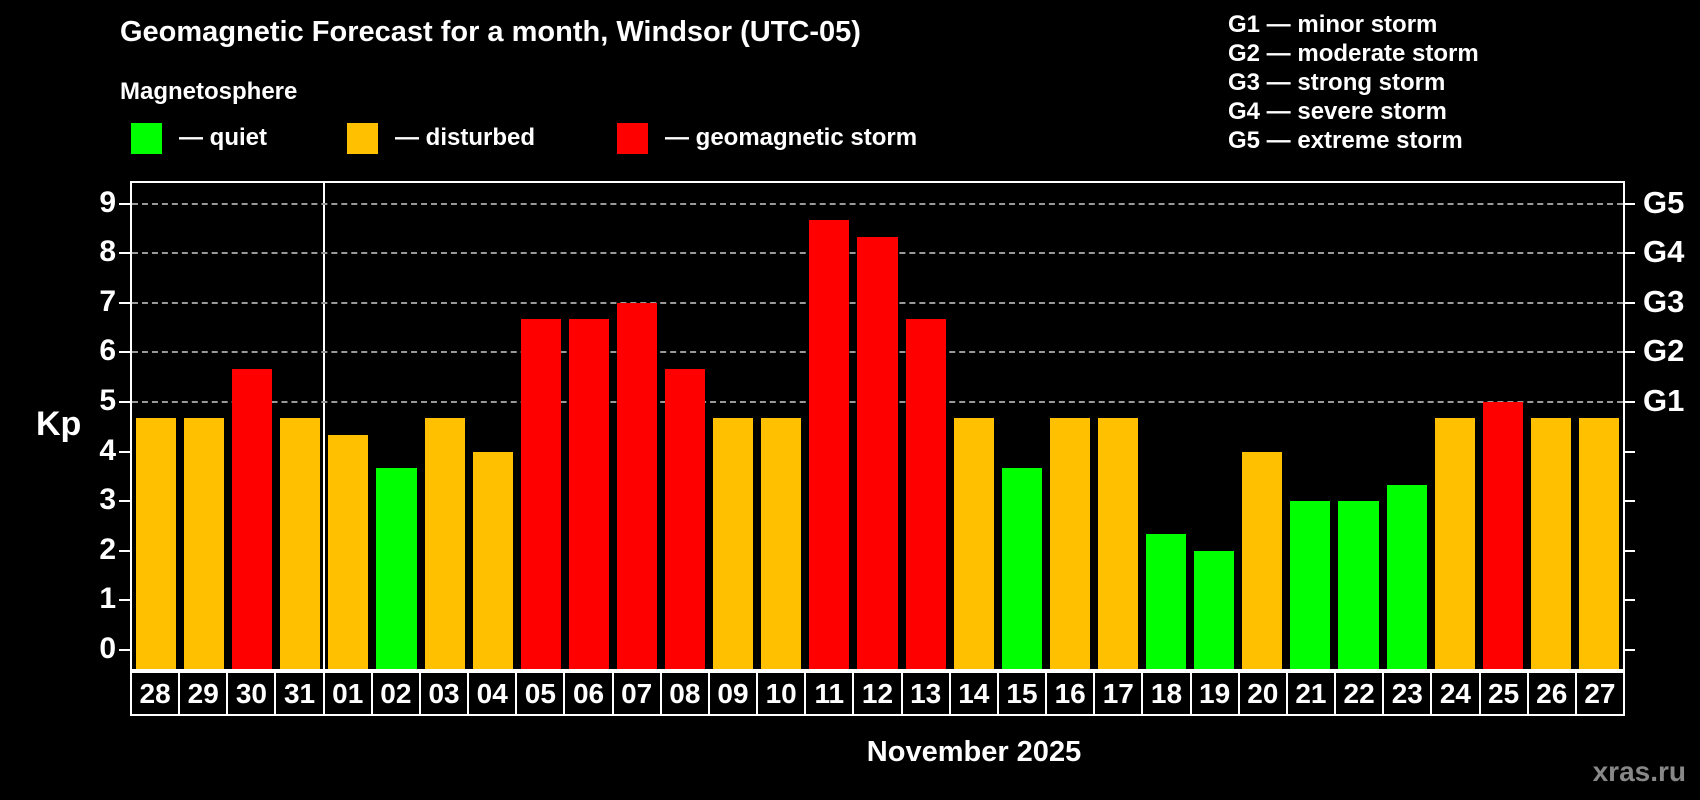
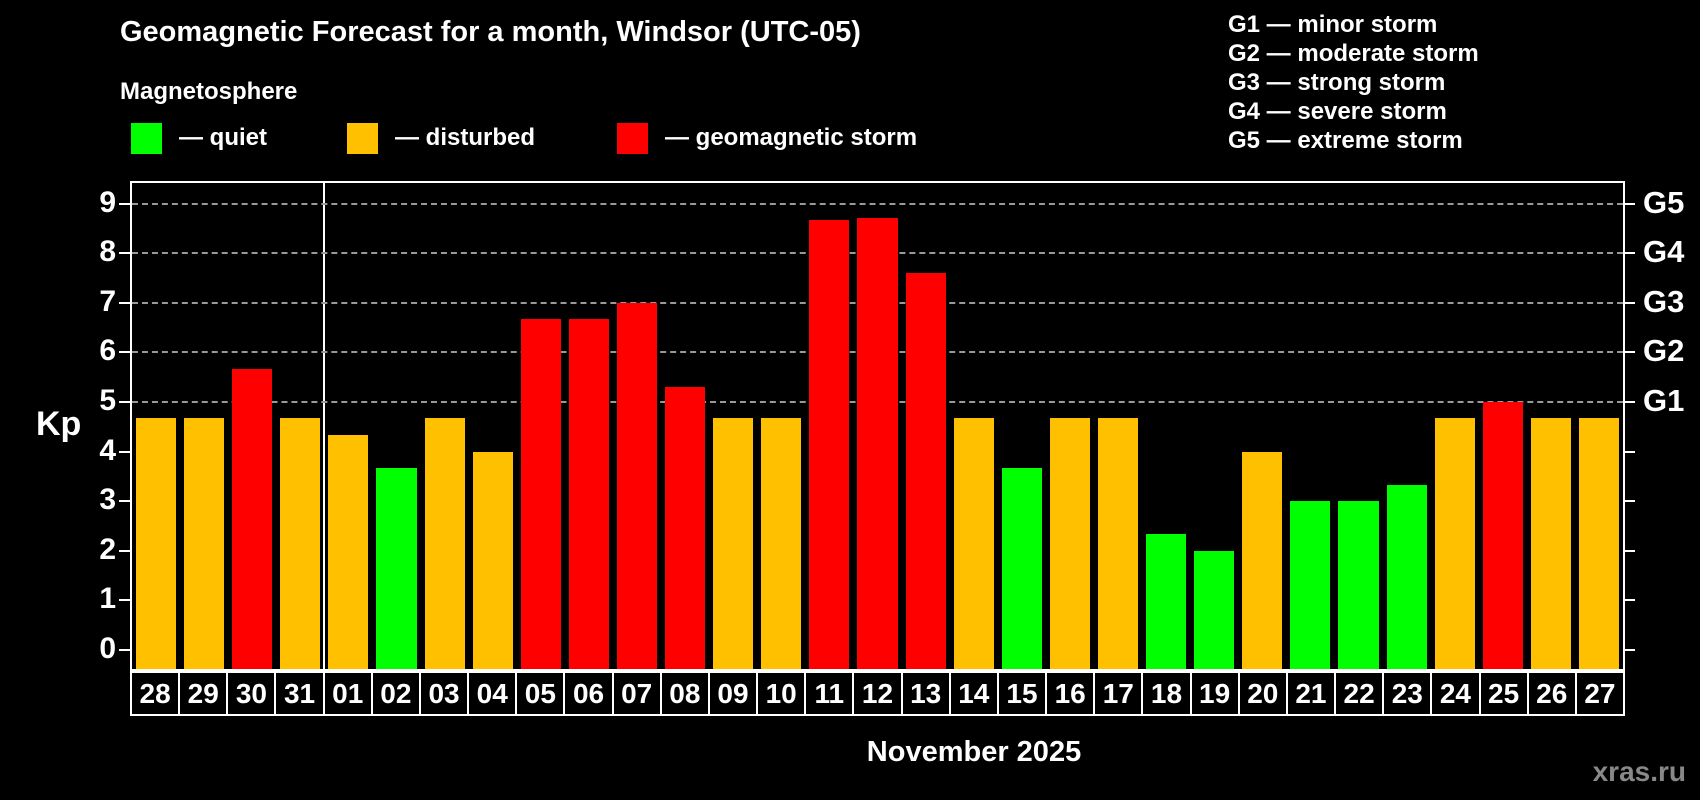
08: 5.7 -> 5.3
12: 8.3 -> 8.7
13: 6.7 -> 7.6
